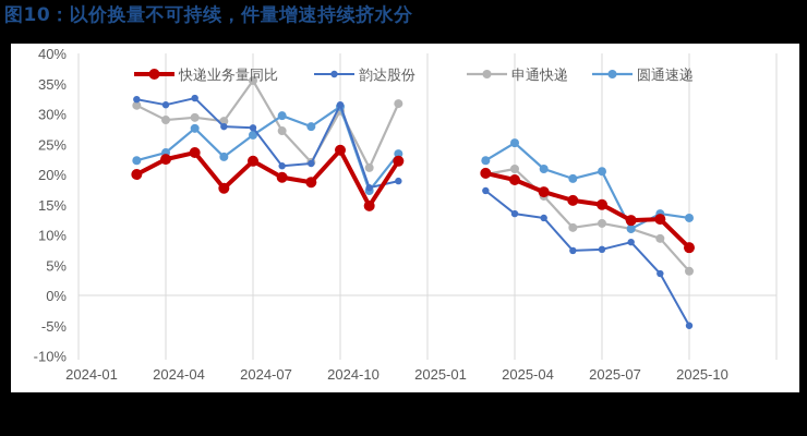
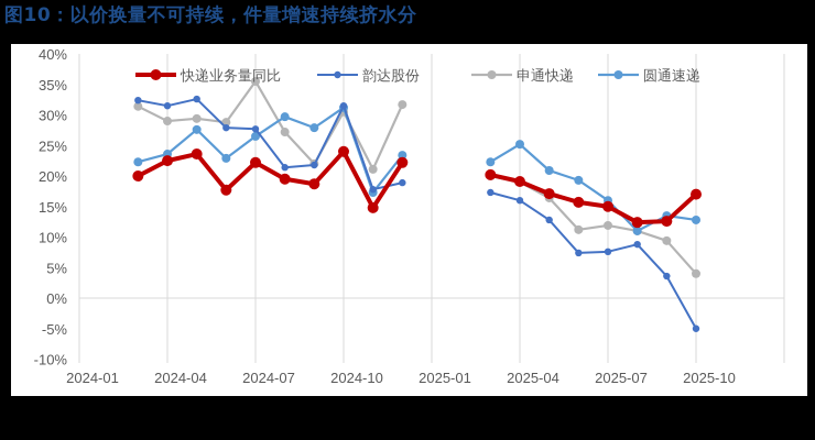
韵达股份/2025-04: 14% -> 16%
申通快递/2025-04: 21% -> 19%
圆通速递/2025-07: 20% -> 16%
快递业务量同比/2025-10: 8% -> 17%
